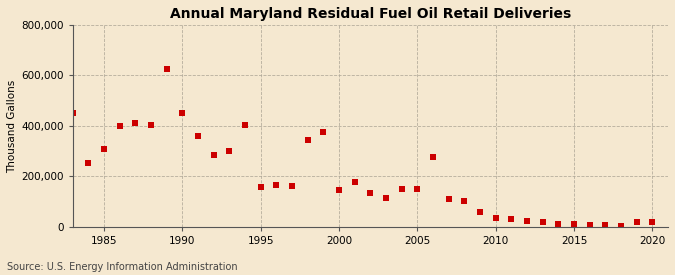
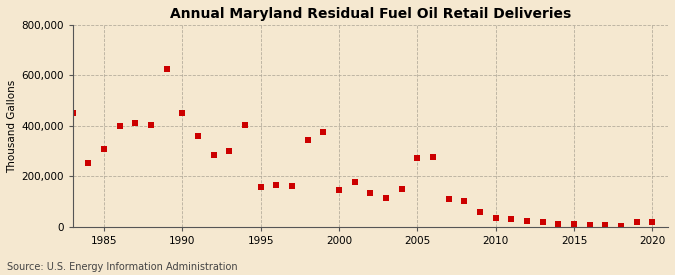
2005: 150,000 -> 275,000
